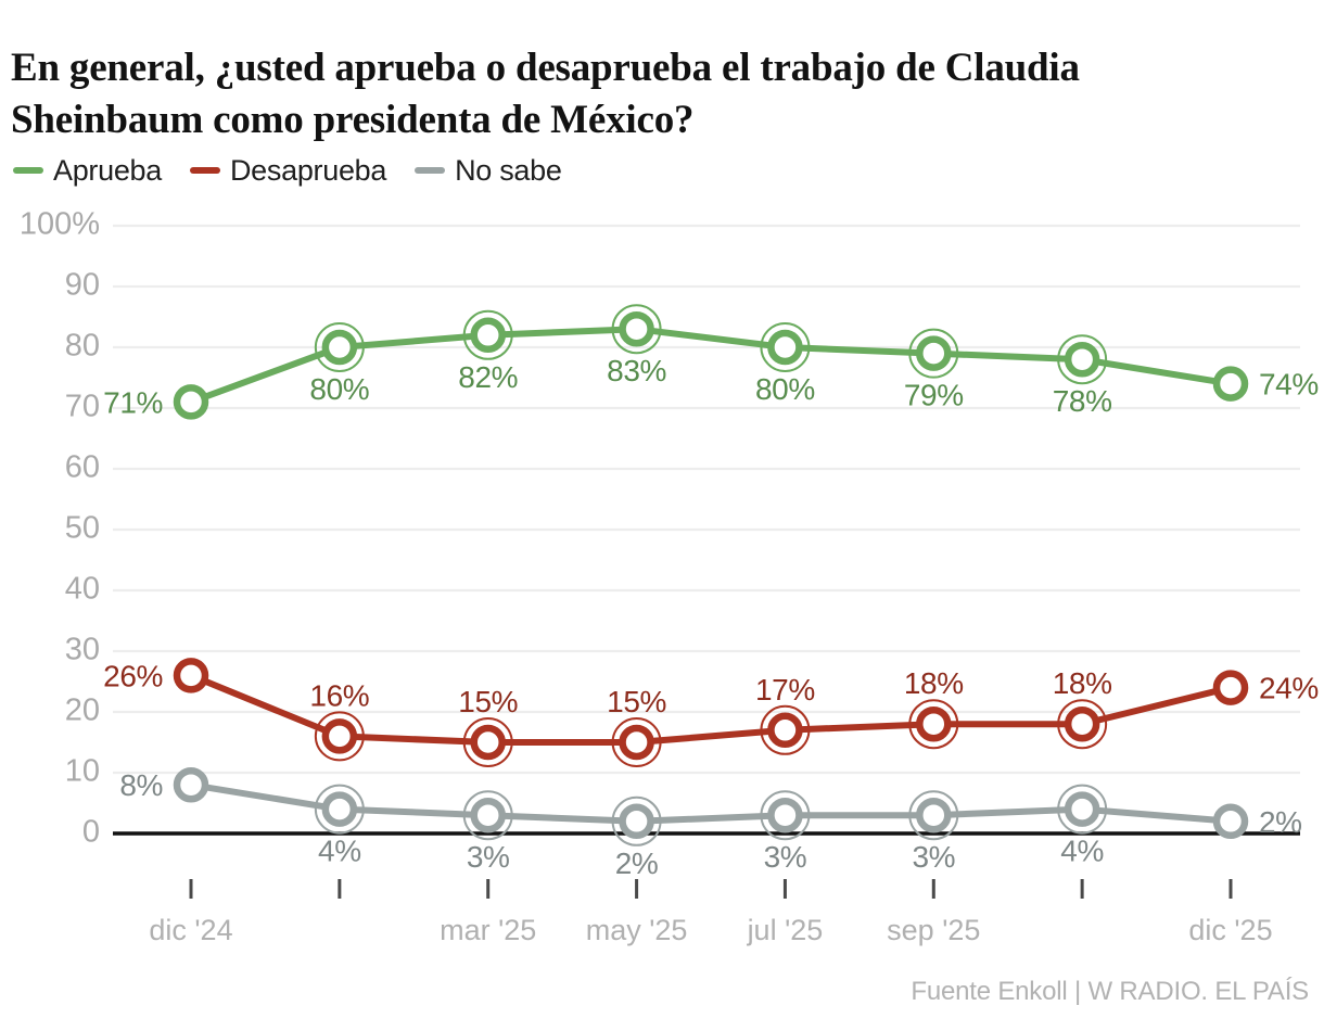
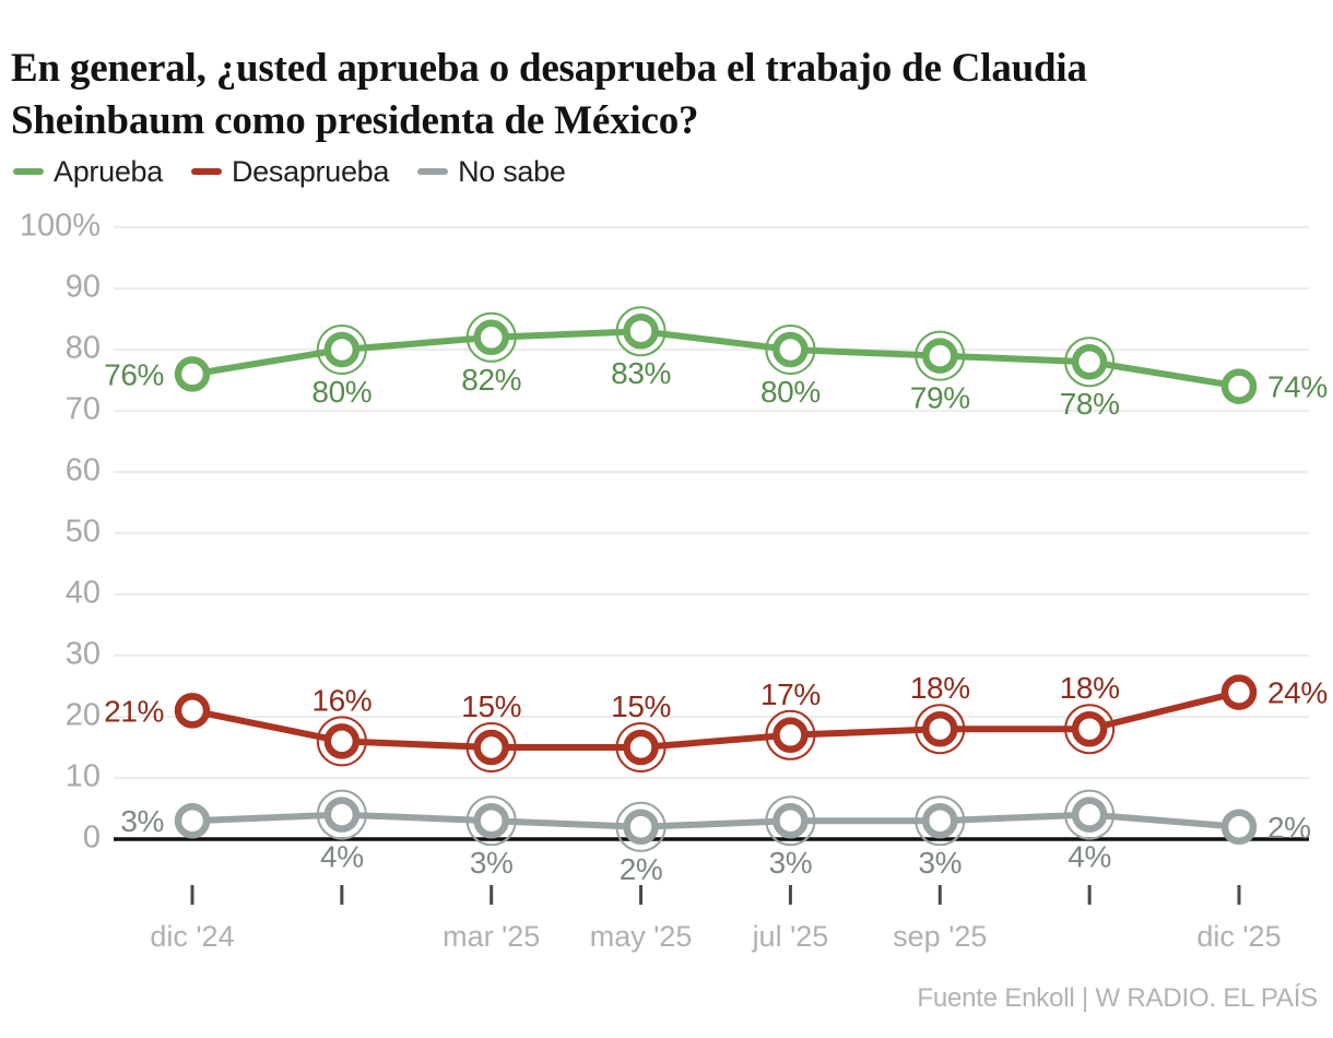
Aprueba/0: 71% -> 76%
Desaprueba/0: 26% -> 21%
No sabe/0: 8% -> 3%
